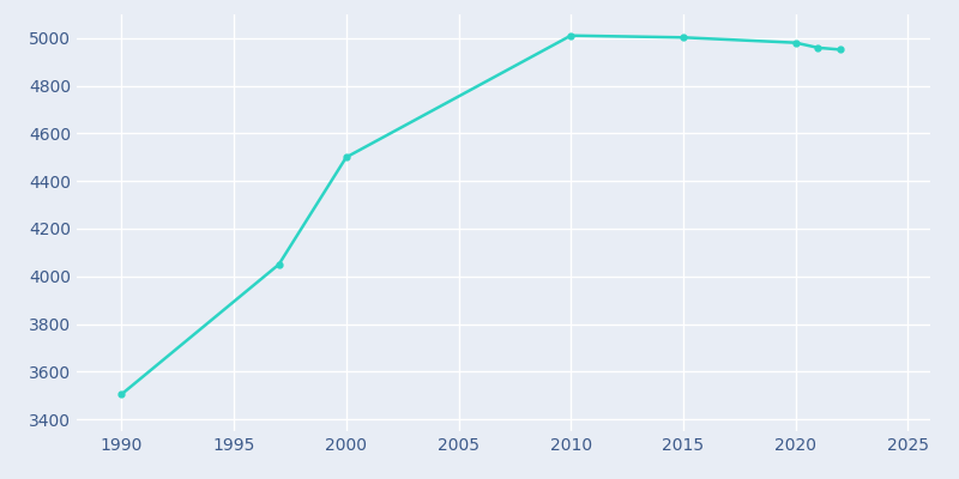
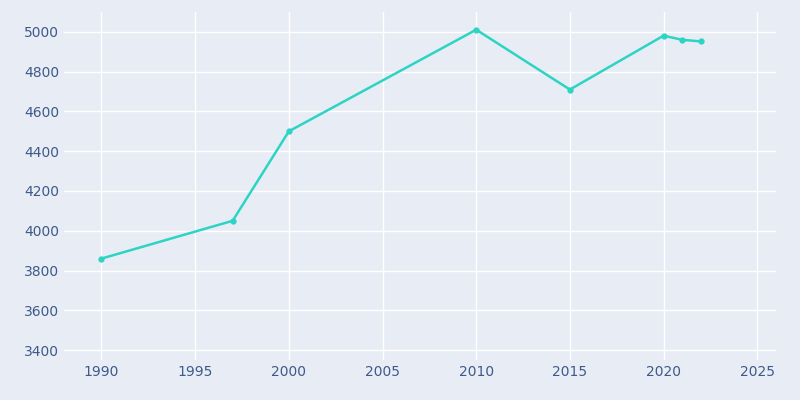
1990: 3500 -> 3860
2015: 5000 -> 4710
